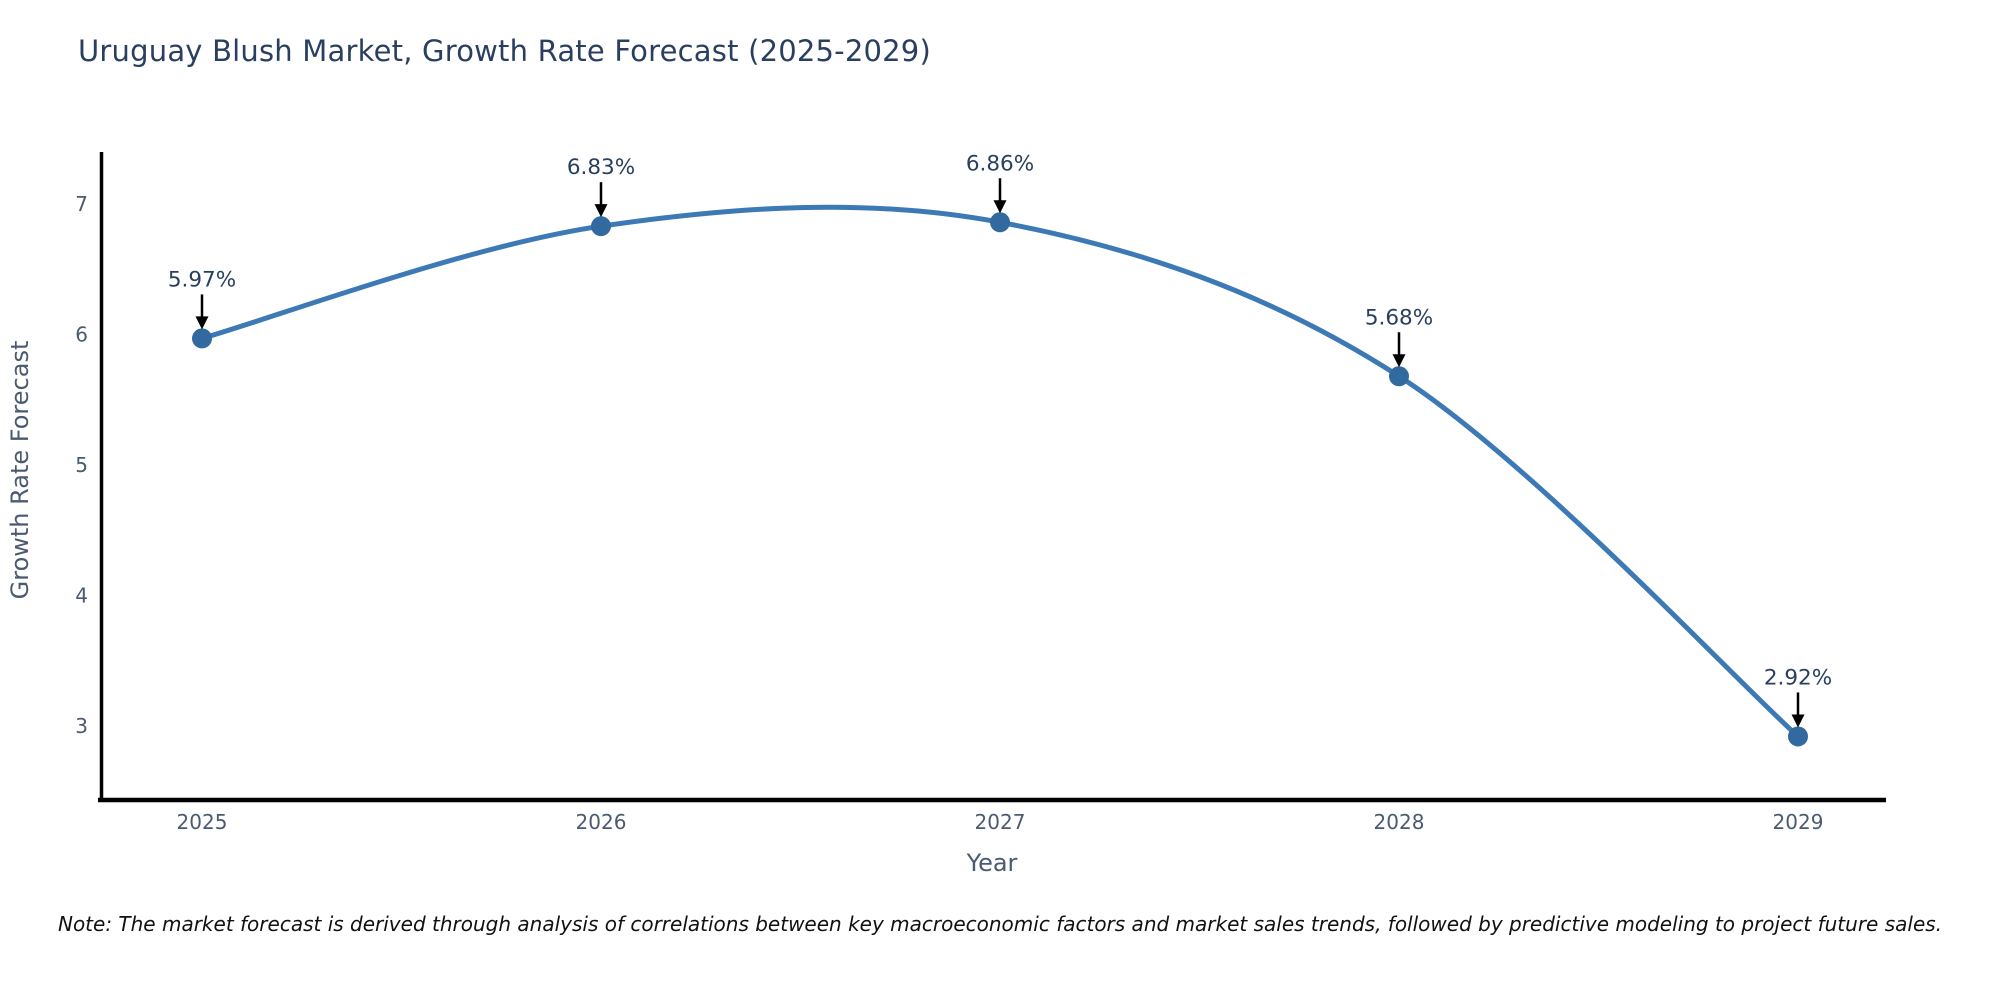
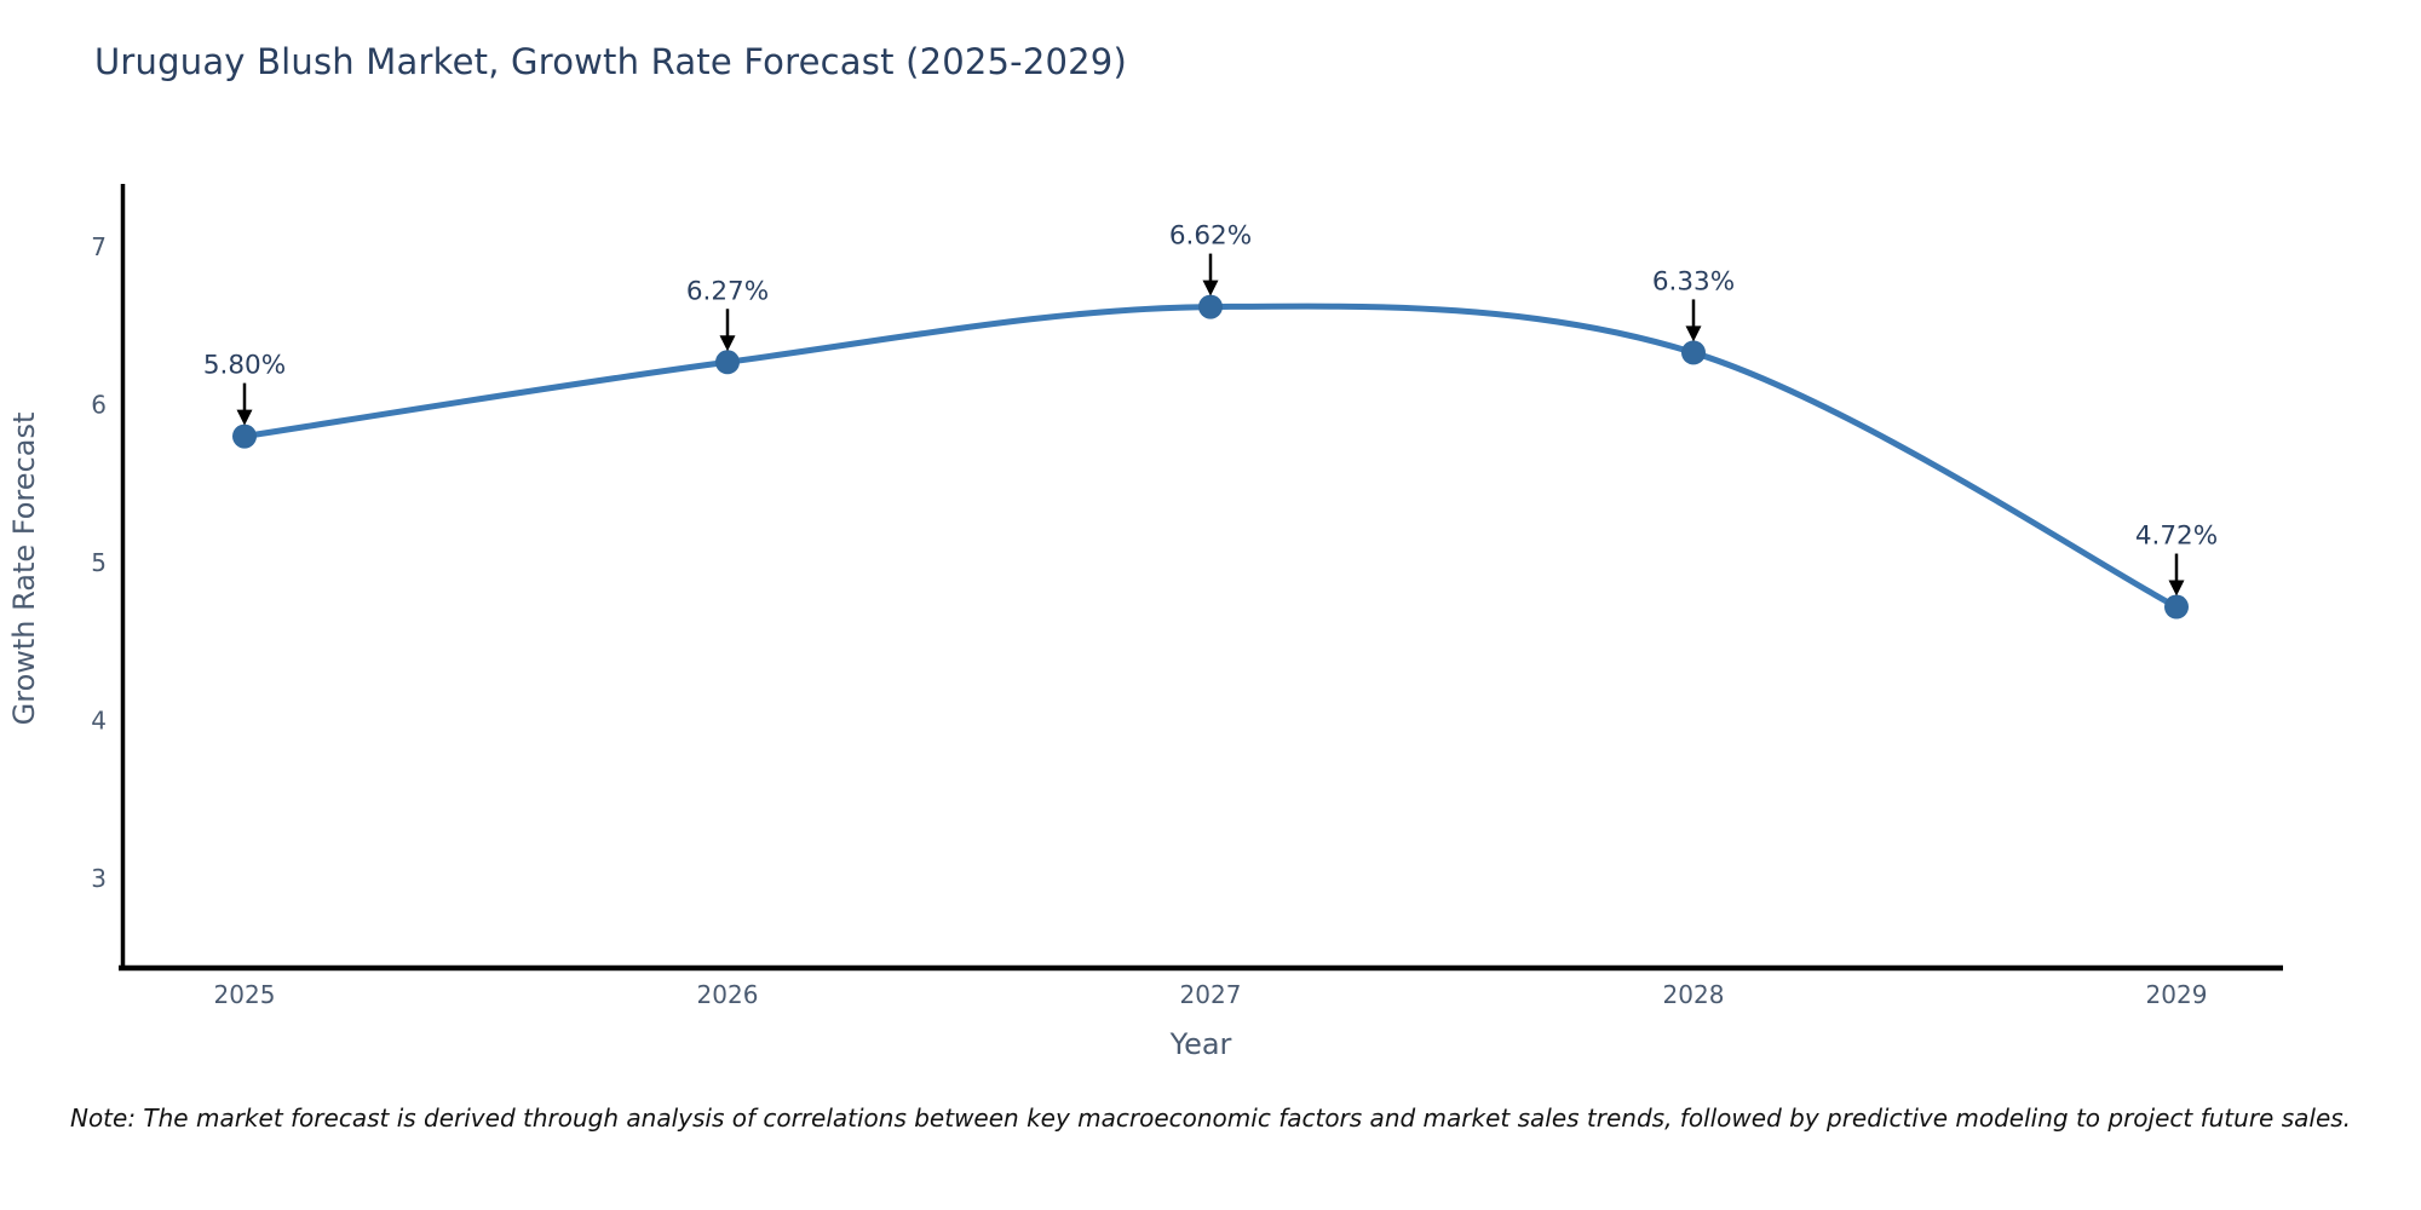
2025: 5.97% -> 5.80%
2026: 6.83% -> 6.27%
2027: 6.86% -> 6.62%
2028: 5.68% -> 6.33%
2029: 2.92% -> 4.72%
